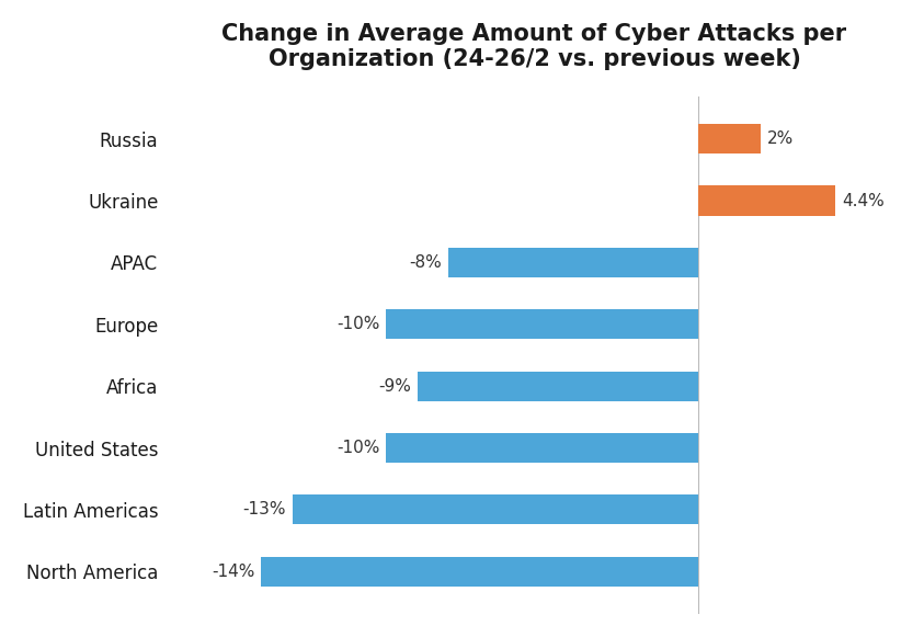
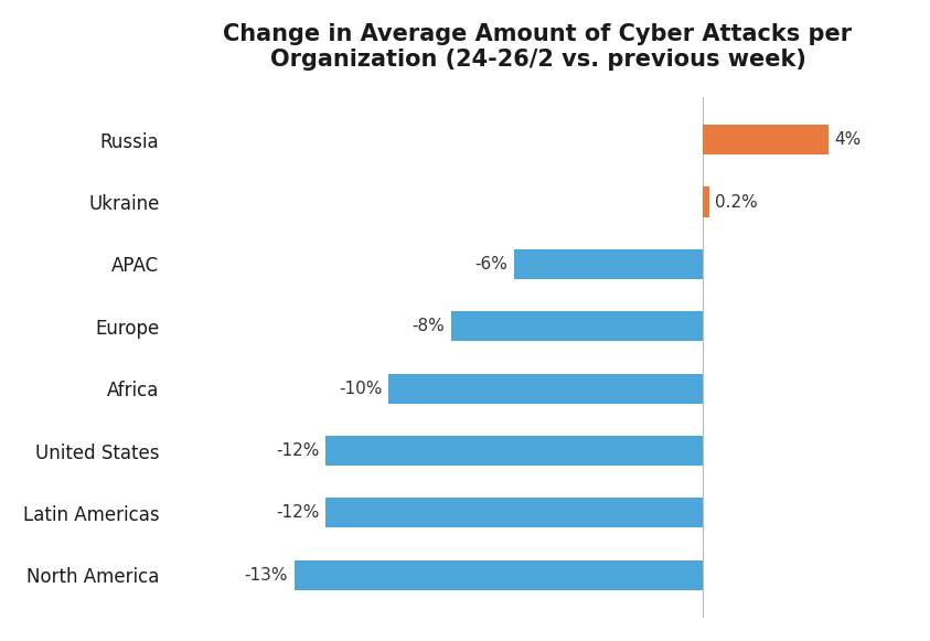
Russia: 2% -> 4%
Ukraine: 4.4% -> 0.2%
APAC: -8% -> -6%
Europe: -10% -> -8%
Africa: -9% -> -10%
United States: -10% -> -12%
Latin Americas: -13% -> -12%
North America: -14% -> -13%
